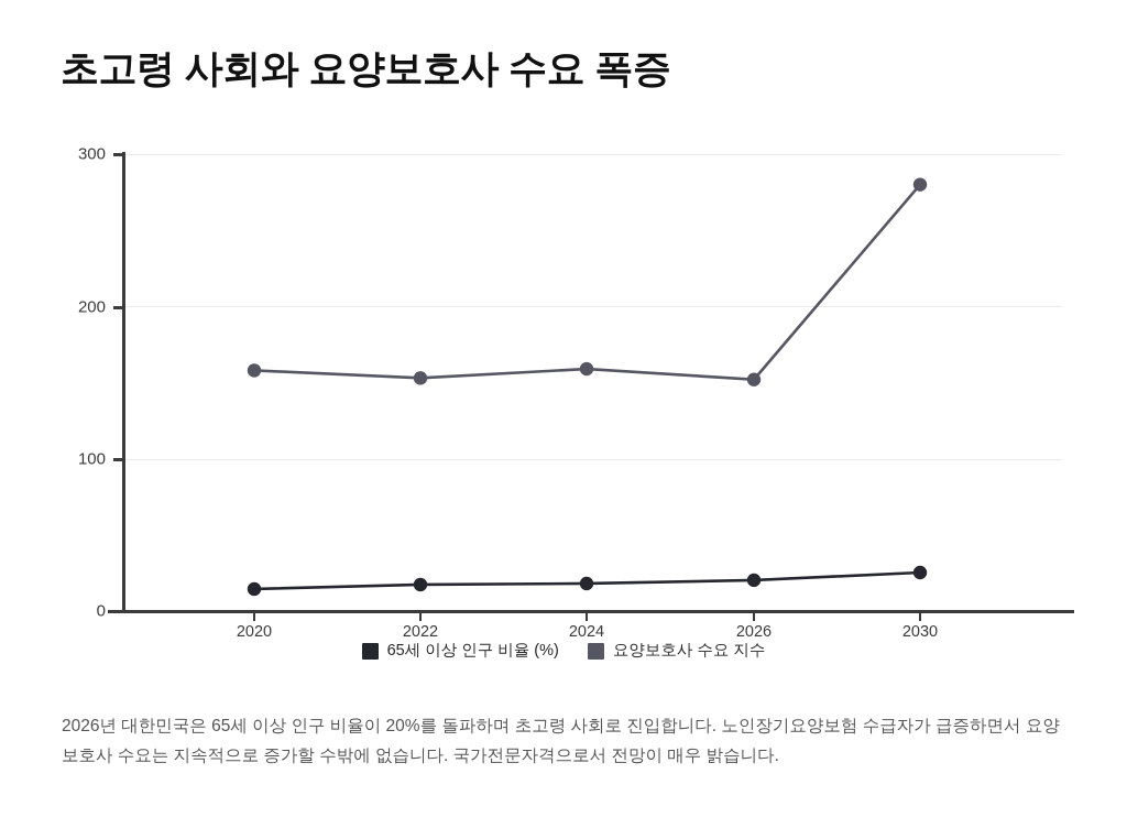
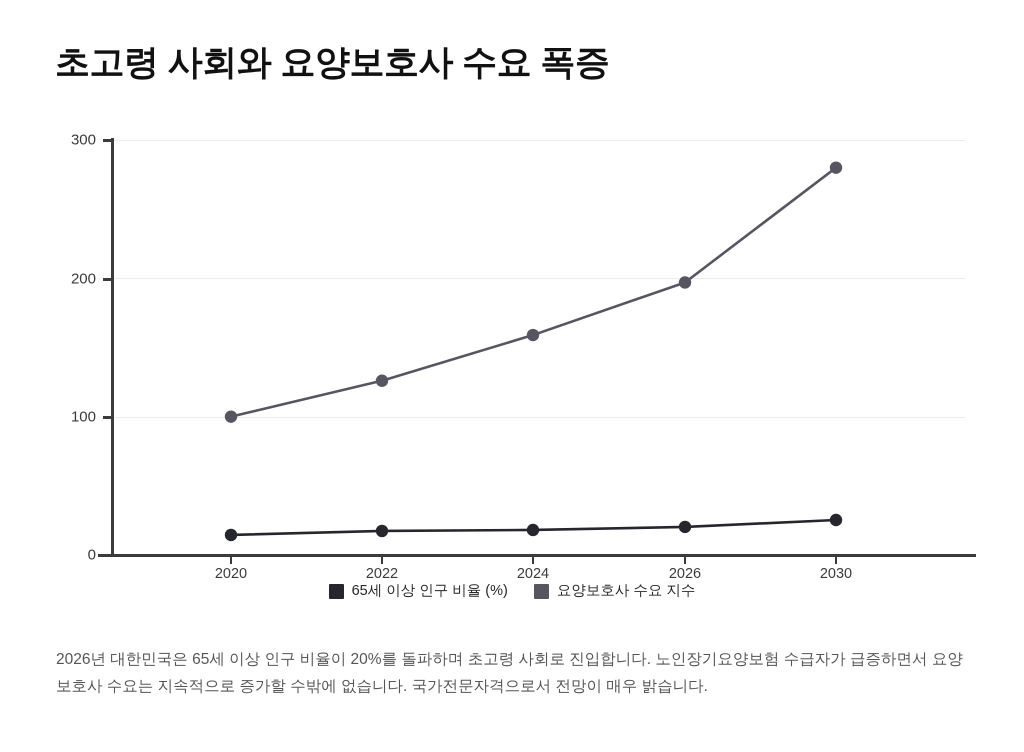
요양보호사 수요 지수/2020: 158 -> 100
요양보호사 수요 지수/2022: 153 -> 126
요양보호사 수요 지수/2026: 152 -> 197
